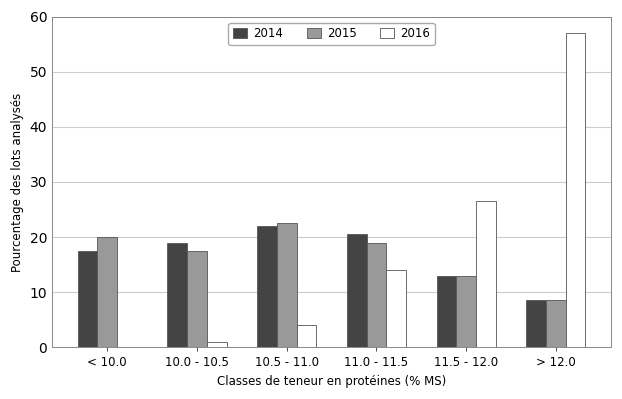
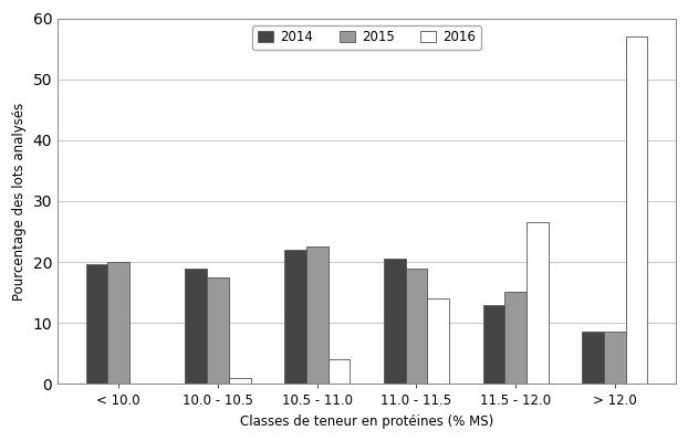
2014/< 10.0: 17.5 -> 19.6
2015/11.5 - 12.0: 13.0 -> 15.2
